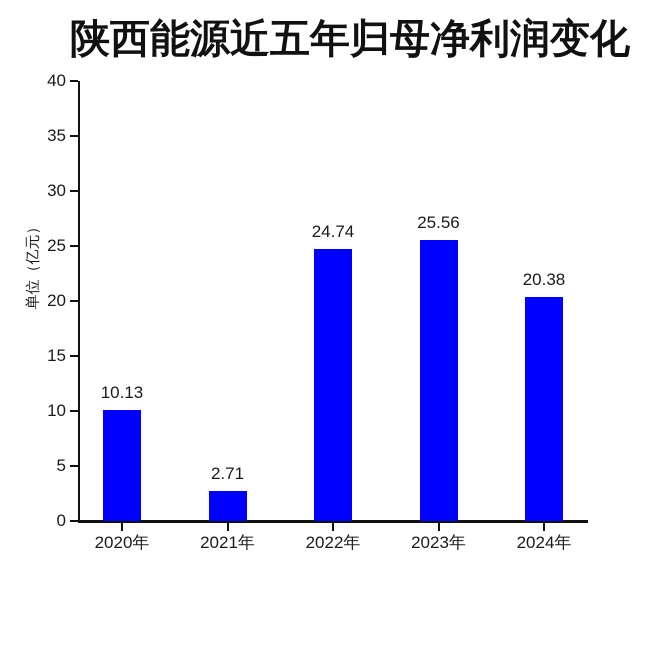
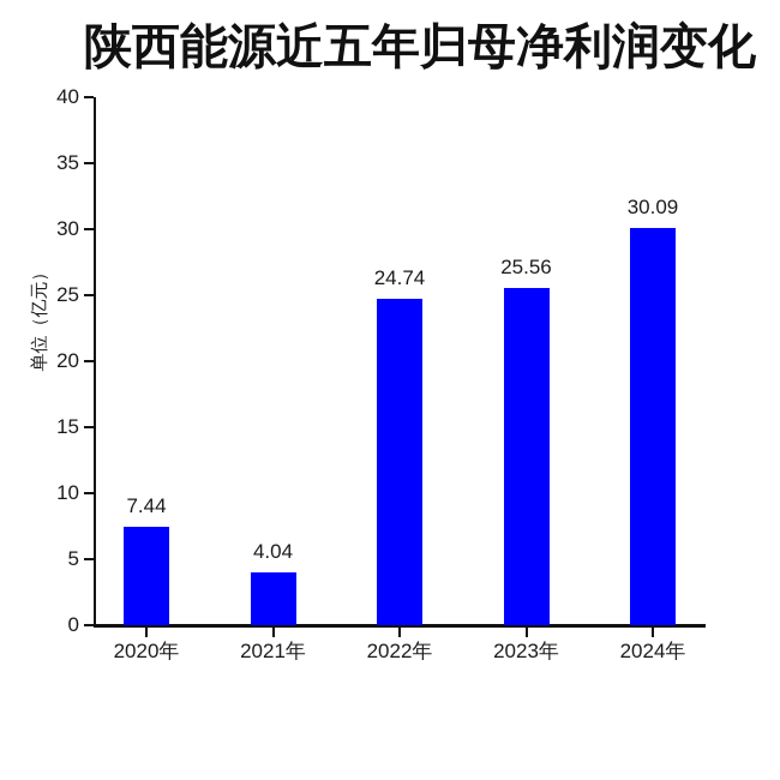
2020年: 10.13 -> 7.44
2021年: 2.71 -> 4.04
2024年: 20.38 -> 30.09
